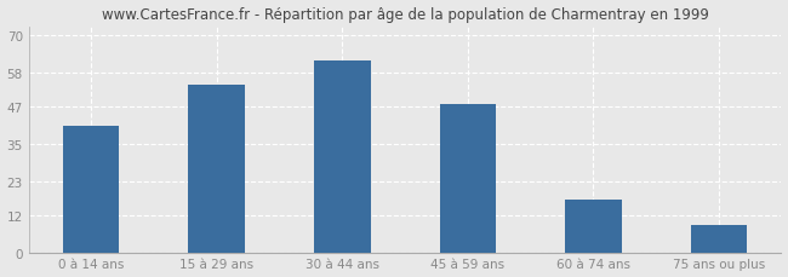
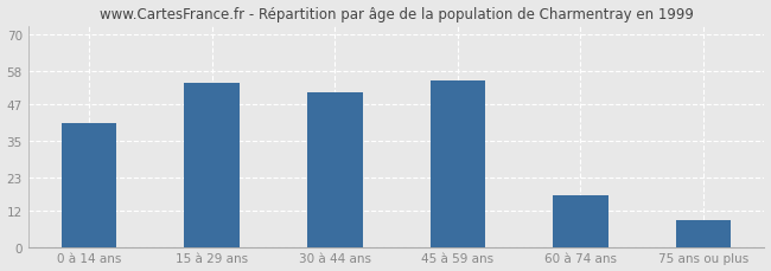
30 à 44 ans: 62 -> 51
45 à 59 ans: 48 -> 55
